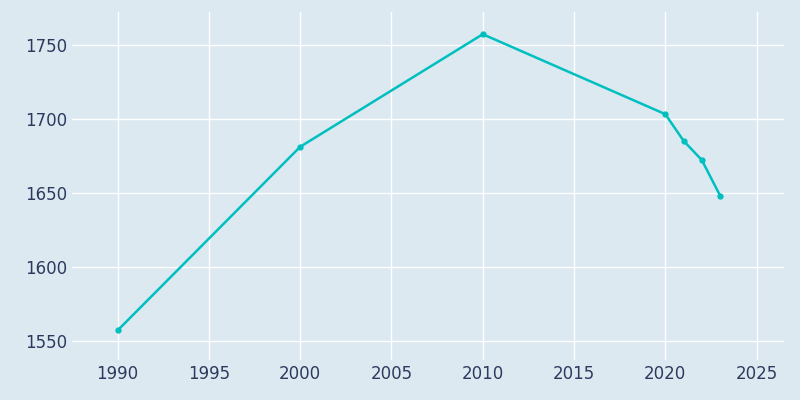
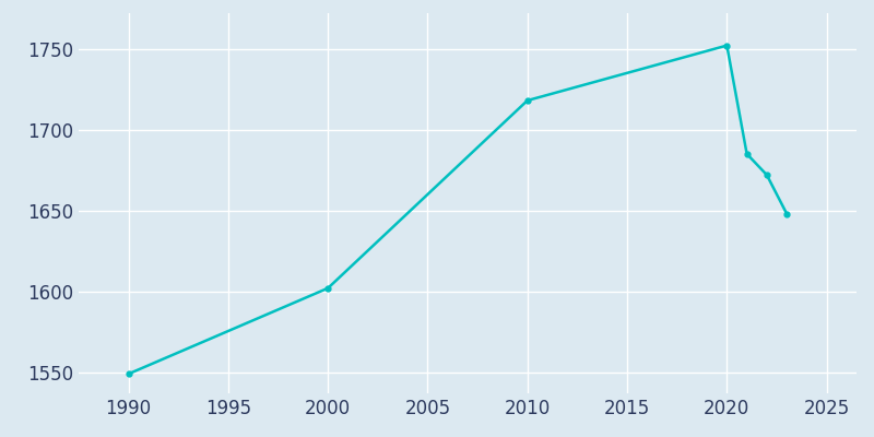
1990: 1557 -> 1549
2000: 1681 -> 1602
2010: 1757 -> 1718
2020: 1703 -> 1752
